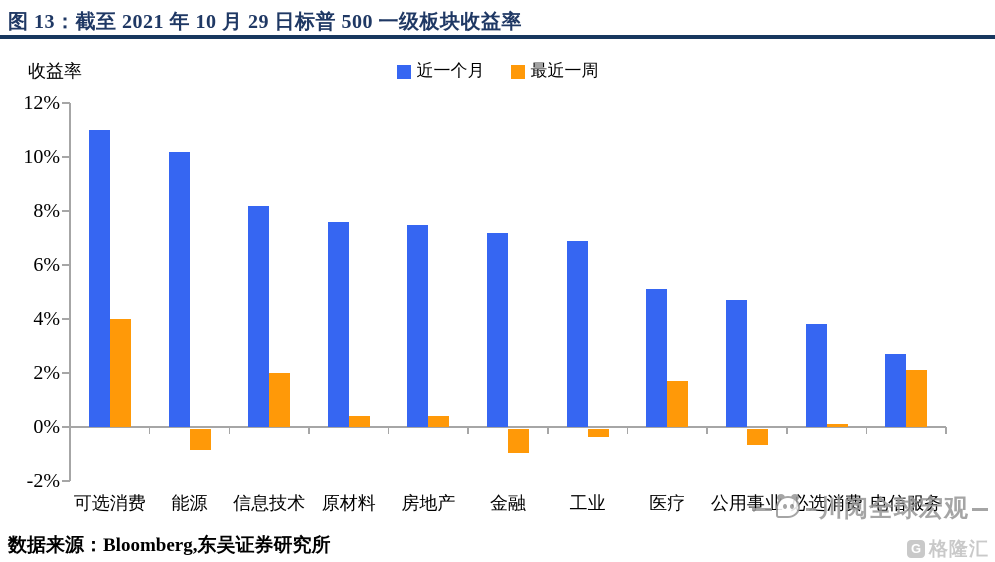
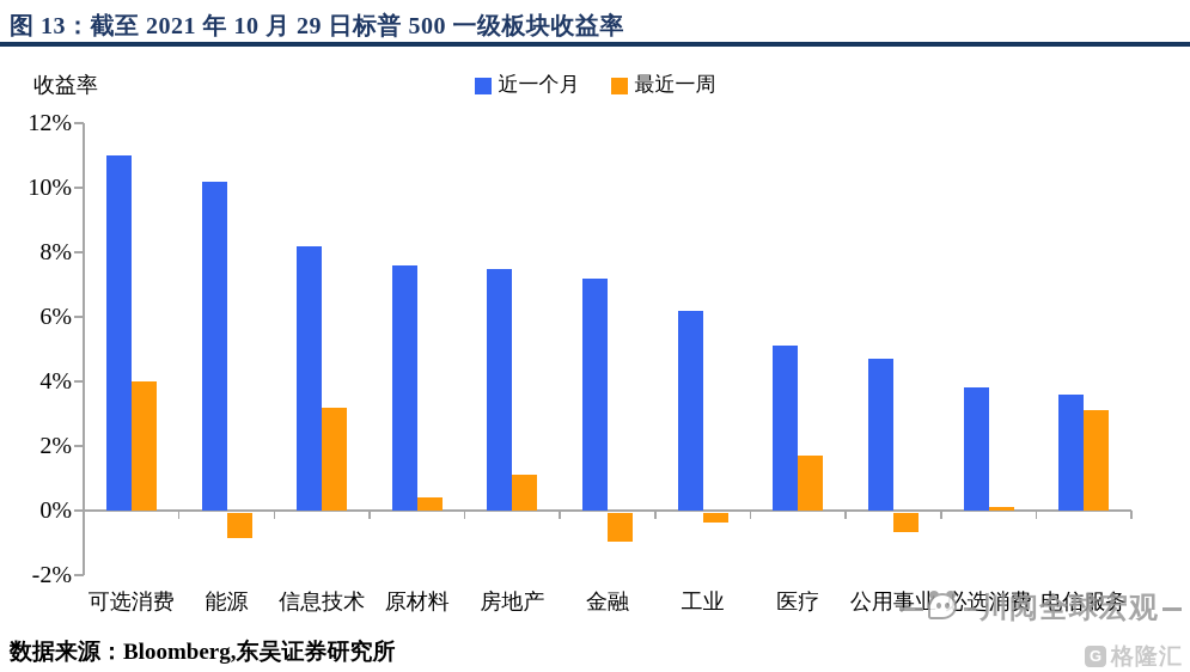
最近一周/信息技术: 2.0% -> 3.2%
最近一周/房地产: 0.4% -> 1.1%
近一个月/工业: 6.9% -> 6.2%
近一个月/电信服务: 2.7% -> 3.6%
最近一周/电信服务: 2.1% -> 3.1%
